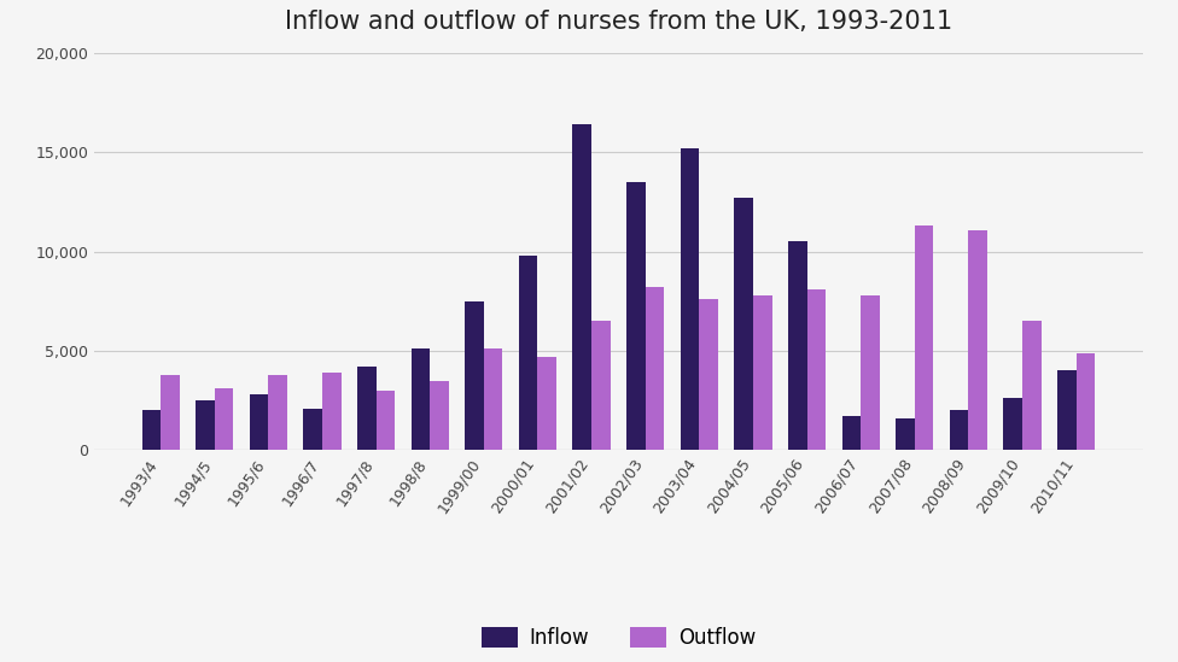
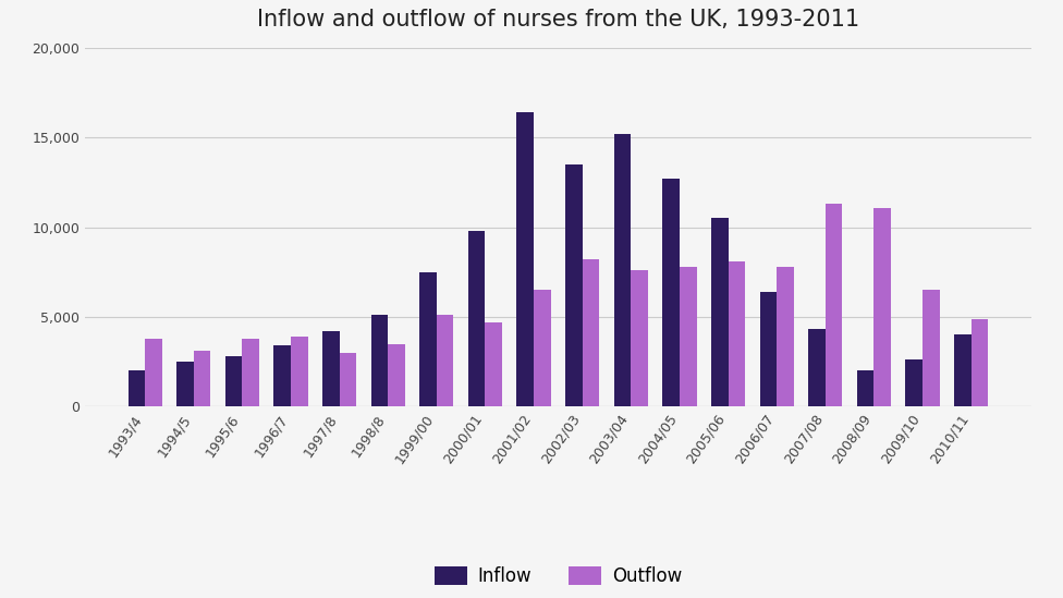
Inflow/1996/7: 2,100 -> 3,400
Inflow/2006/07: 1,700 -> 6,400
Inflow/2007/08: 1,600 -> 4,300
